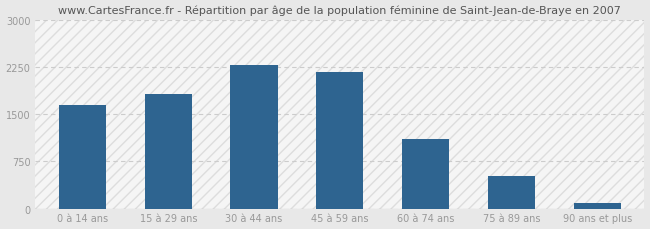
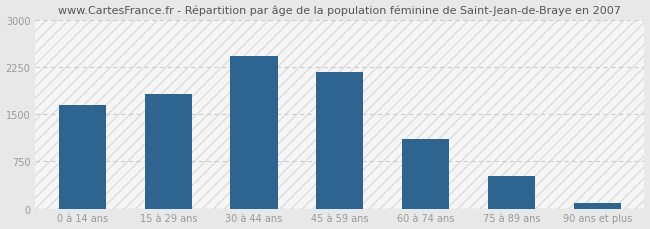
30 à 44 ans: 2280 -> 2430
